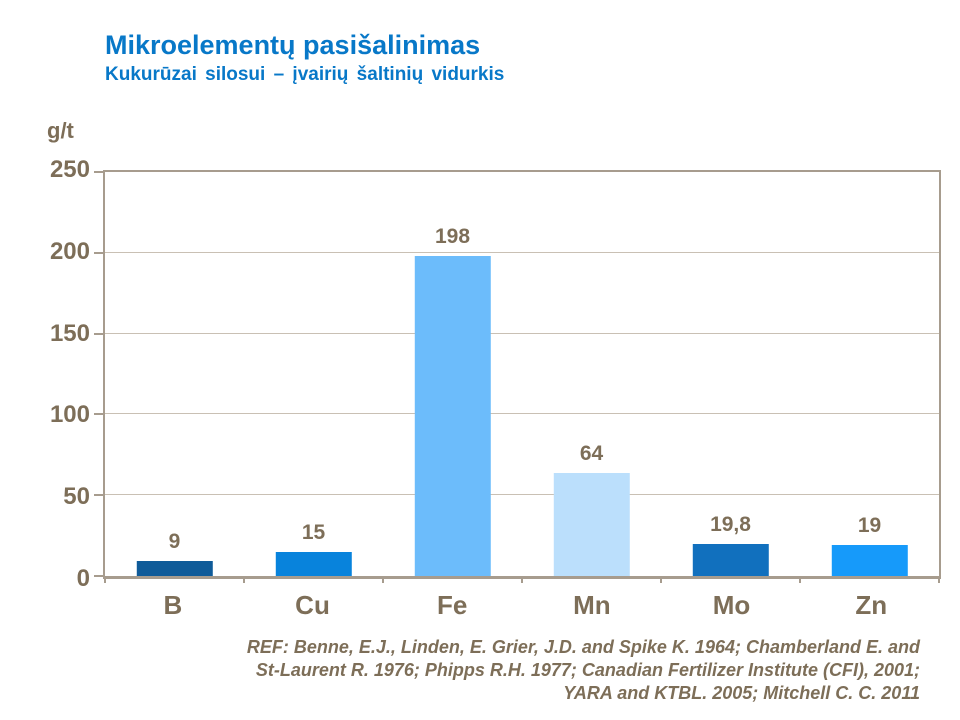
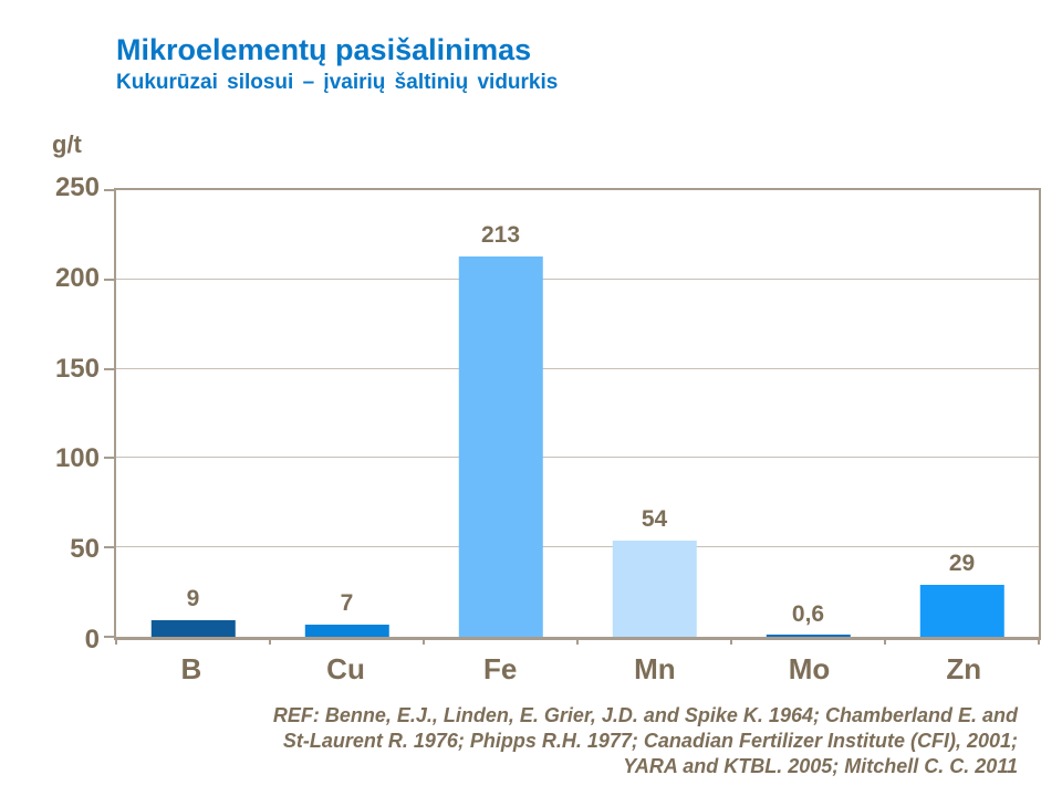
Cu: 15 -> 7
Fe: 198 -> 213
Mn: 64 -> 54
Mo: 19,8 -> 0,6
Zn: 19 -> 29
